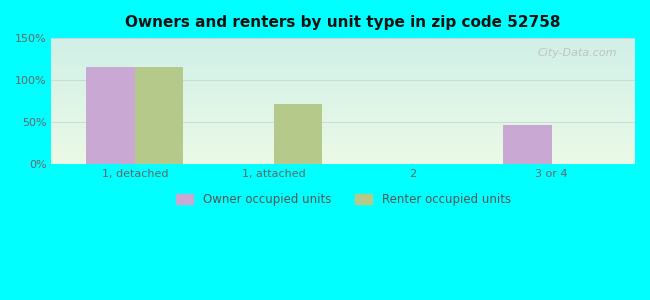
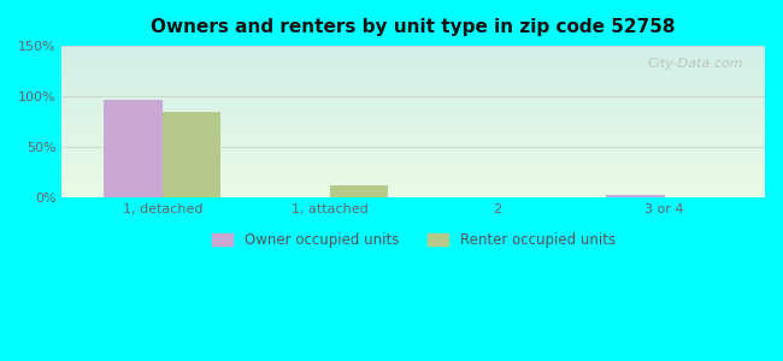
Owner occupied units/1, detached: 116% -> 97%
Renter occupied units/1, detached: 116% -> 85%
Renter occupied units/1, attached: 72% -> 12%
Owner occupied units/3 or 4: 46% -> 2%
